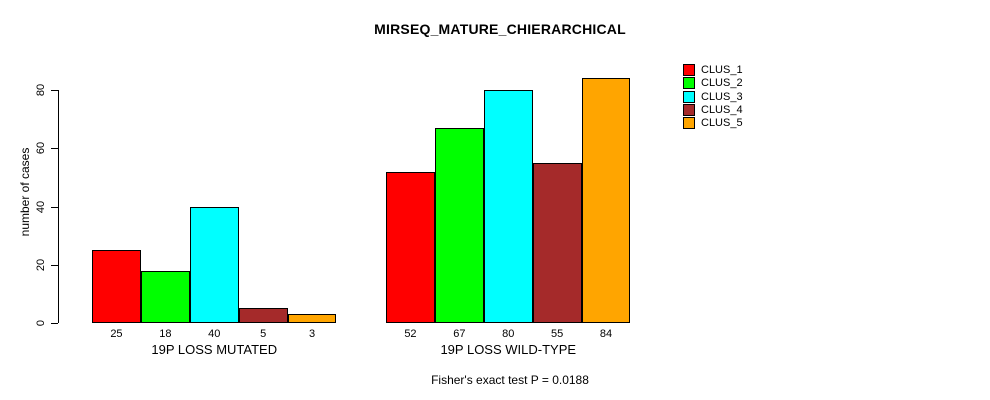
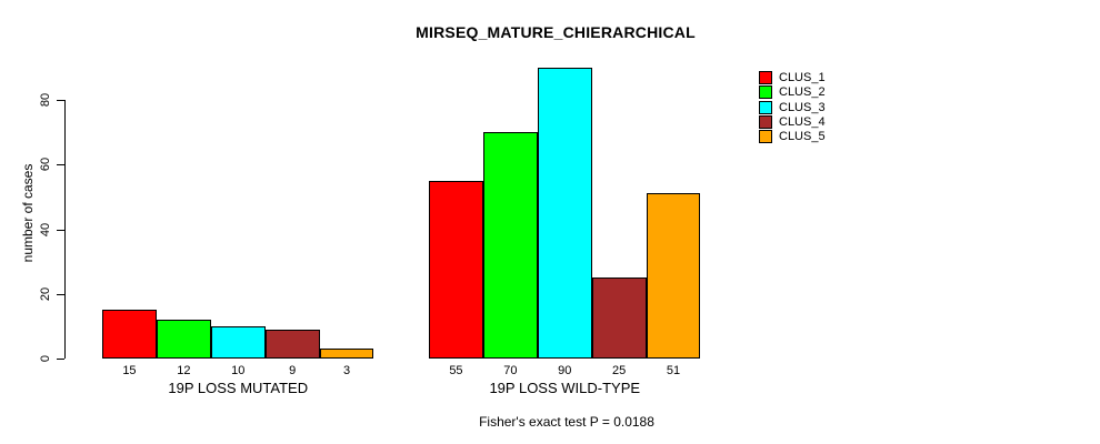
CLUS_1/19P LOSS MUTATED: 25 -> 15
CLUS_2/19P LOSS MUTATED: 18 -> 12
CLUS_3/19P LOSS MUTATED: 40 -> 10
CLUS_4/19P LOSS MUTATED: 5 -> 9
CLUS_1/19P LOSS WILD-TYPE: 52 -> 55
CLUS_2/19P LOSS WILD-TYPE: 67 -> 70
CLUS_3/19P LOSS WILD-TYPE: 80 -> 90
CLUS_4/19P LOSS WILD-TYPE: 55 -> 25
CLUS_5/19P LOSS WILD-TYPE: 84 -> 51
